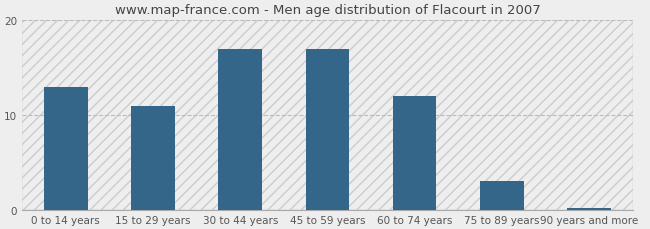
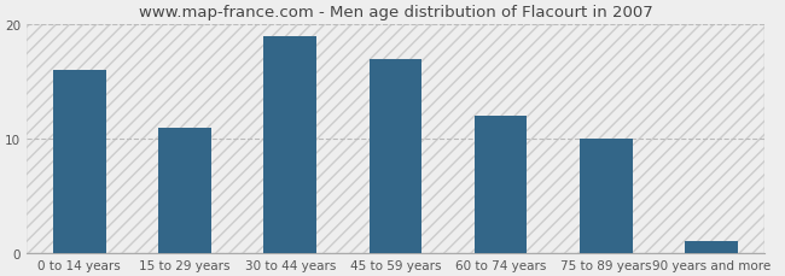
0 to 14 years: 13.0 -> 16.0
30 to 44 years: 17.0 -> 19.0
75 to 89 years: 3.0 -> 10.0
90 years and more: 0.2 -> 1.0
